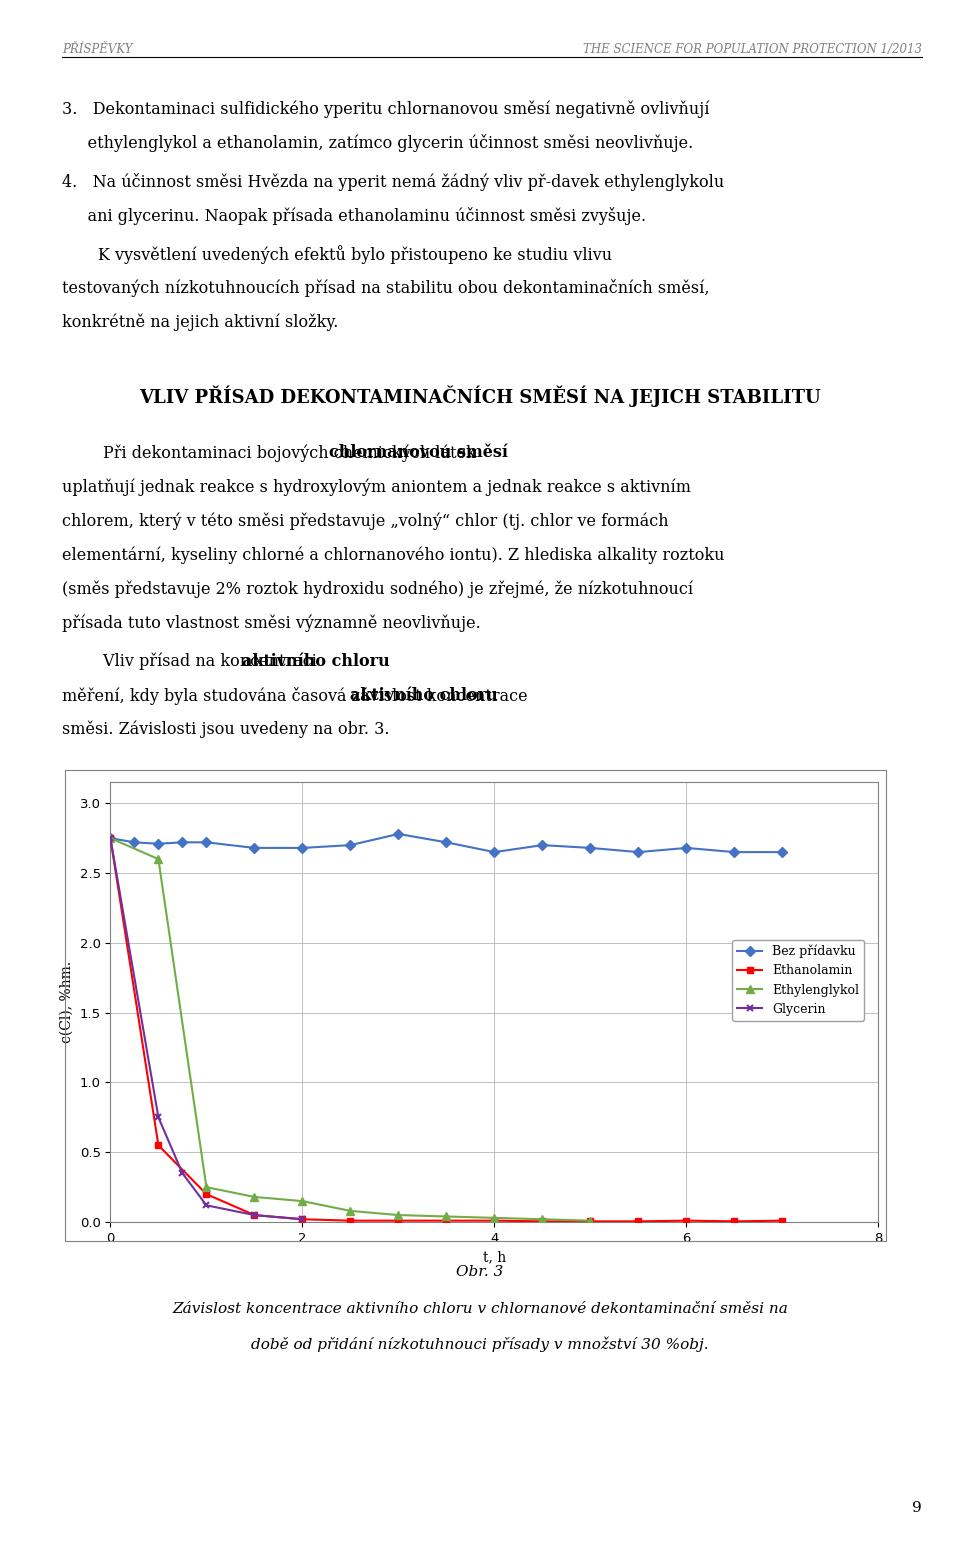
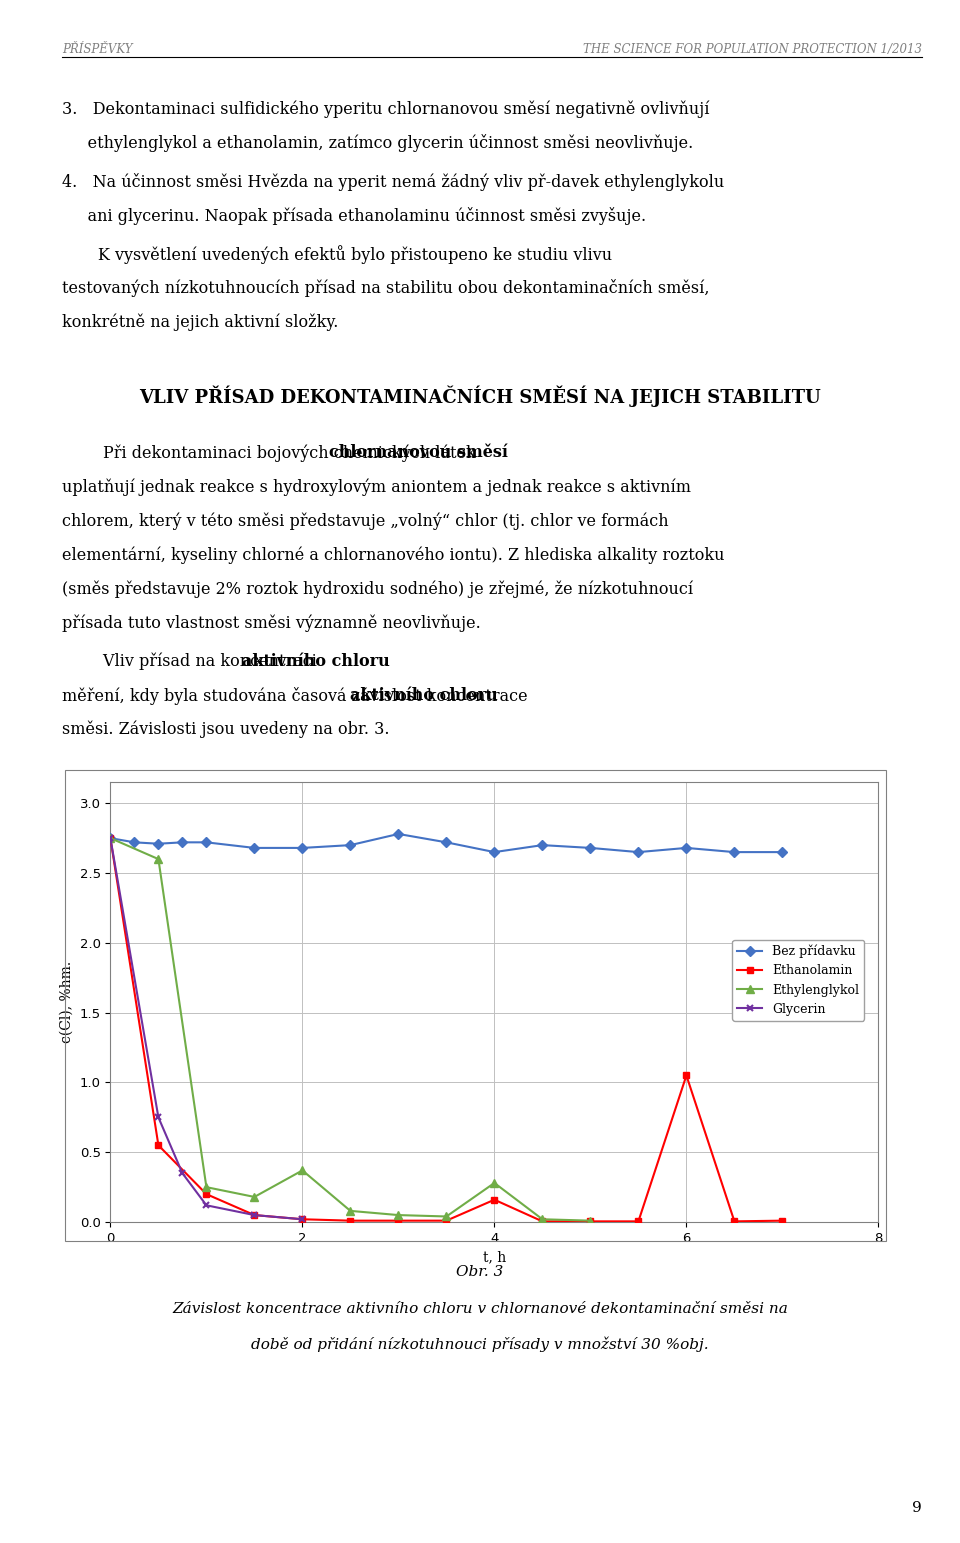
Ethylenglykol/2: 0.15 -> 0.37
Ethanolamin/4: 0.01 -> 0.16
Ethylenglykol/4: 0.03 -> 0.28
Ethanolamin/6: 0.01 -> 1.05
